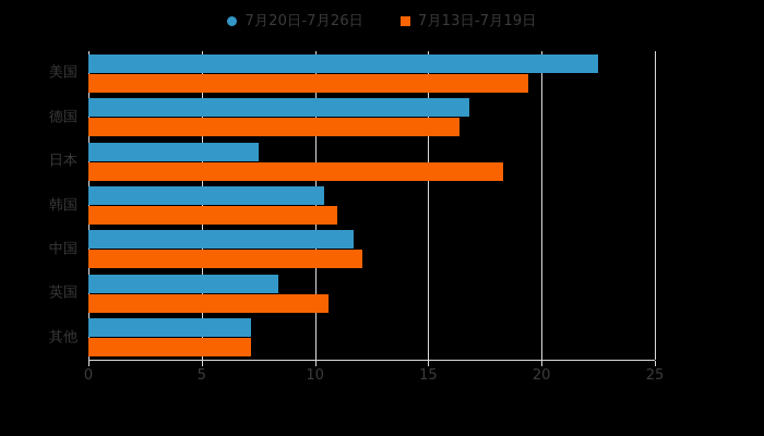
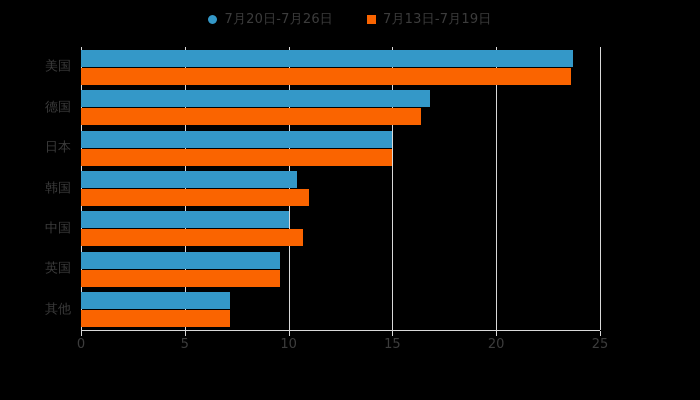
7月20日-7月26日/美国: 22.5 -> 23.7
7月13日-7月19日/美国: 19.4 -> 23.6
7月20日-7月26日/日本: 7.5 -> 15.0
7月13日-7月19日/日本: 18.3 -> 15.0
7月20日-7月26日/中国: 11.7 -> 10.0
7月13日-7月19日/中国: 12.1 -> 10.7
7月20日-7月26日/英国: 8.4 -> 9.6
7月13日-7月19日/英国: 10.6 -> 9.6
